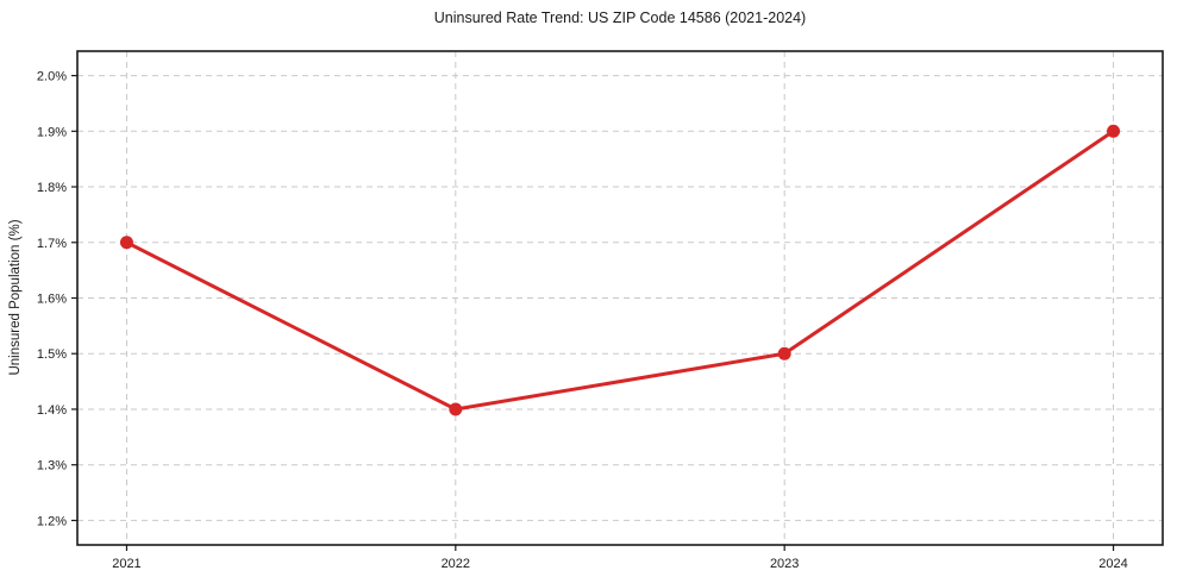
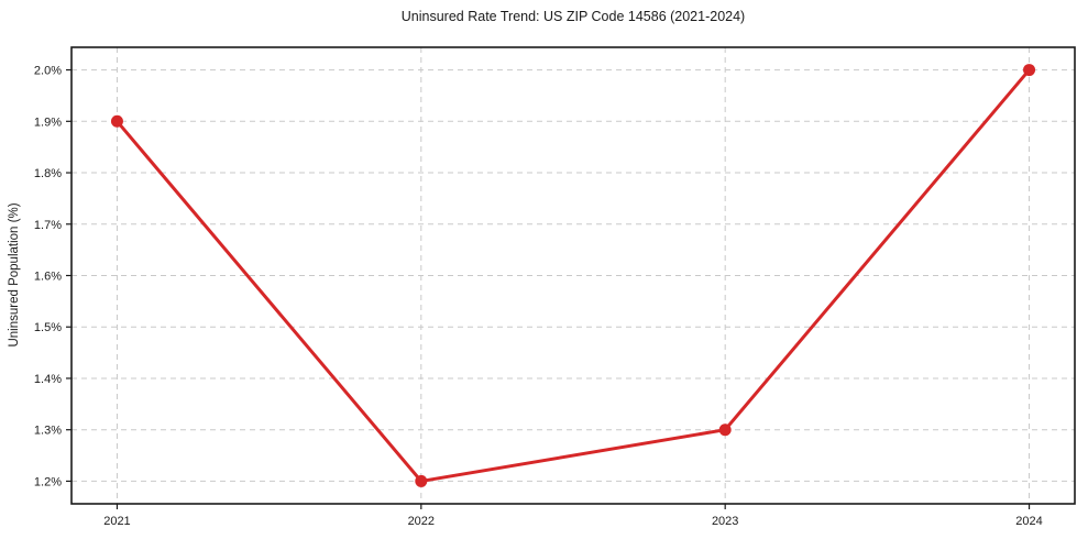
2021: 1.7% -> 1.9%
2022: 1.4% -> 1.2%
2023: 1.5% -> 1.3%
2024: 1.9% -> 2.0%
